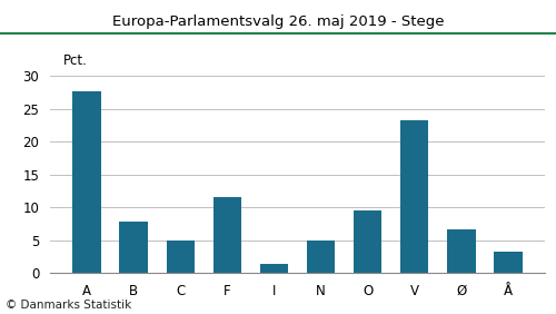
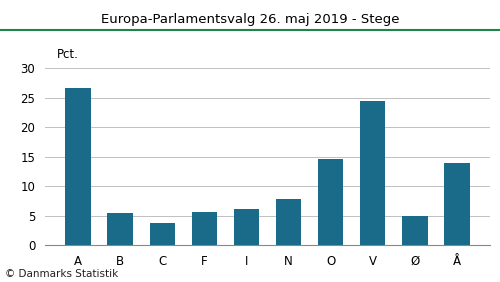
A: 27.7 -> 26.6
B: 7.8 -> 5.4
C: 5.0 -> 3.8
F: 11.6 -> 5.6
I: 1.4 -> 6.2
N: 5.0 -> 7.8
O: 9.5 -> 14.6
V: 23.3 -> 24.4
Ø: 6.6 -> 5.0
Å: 3.3 -> 14.0
